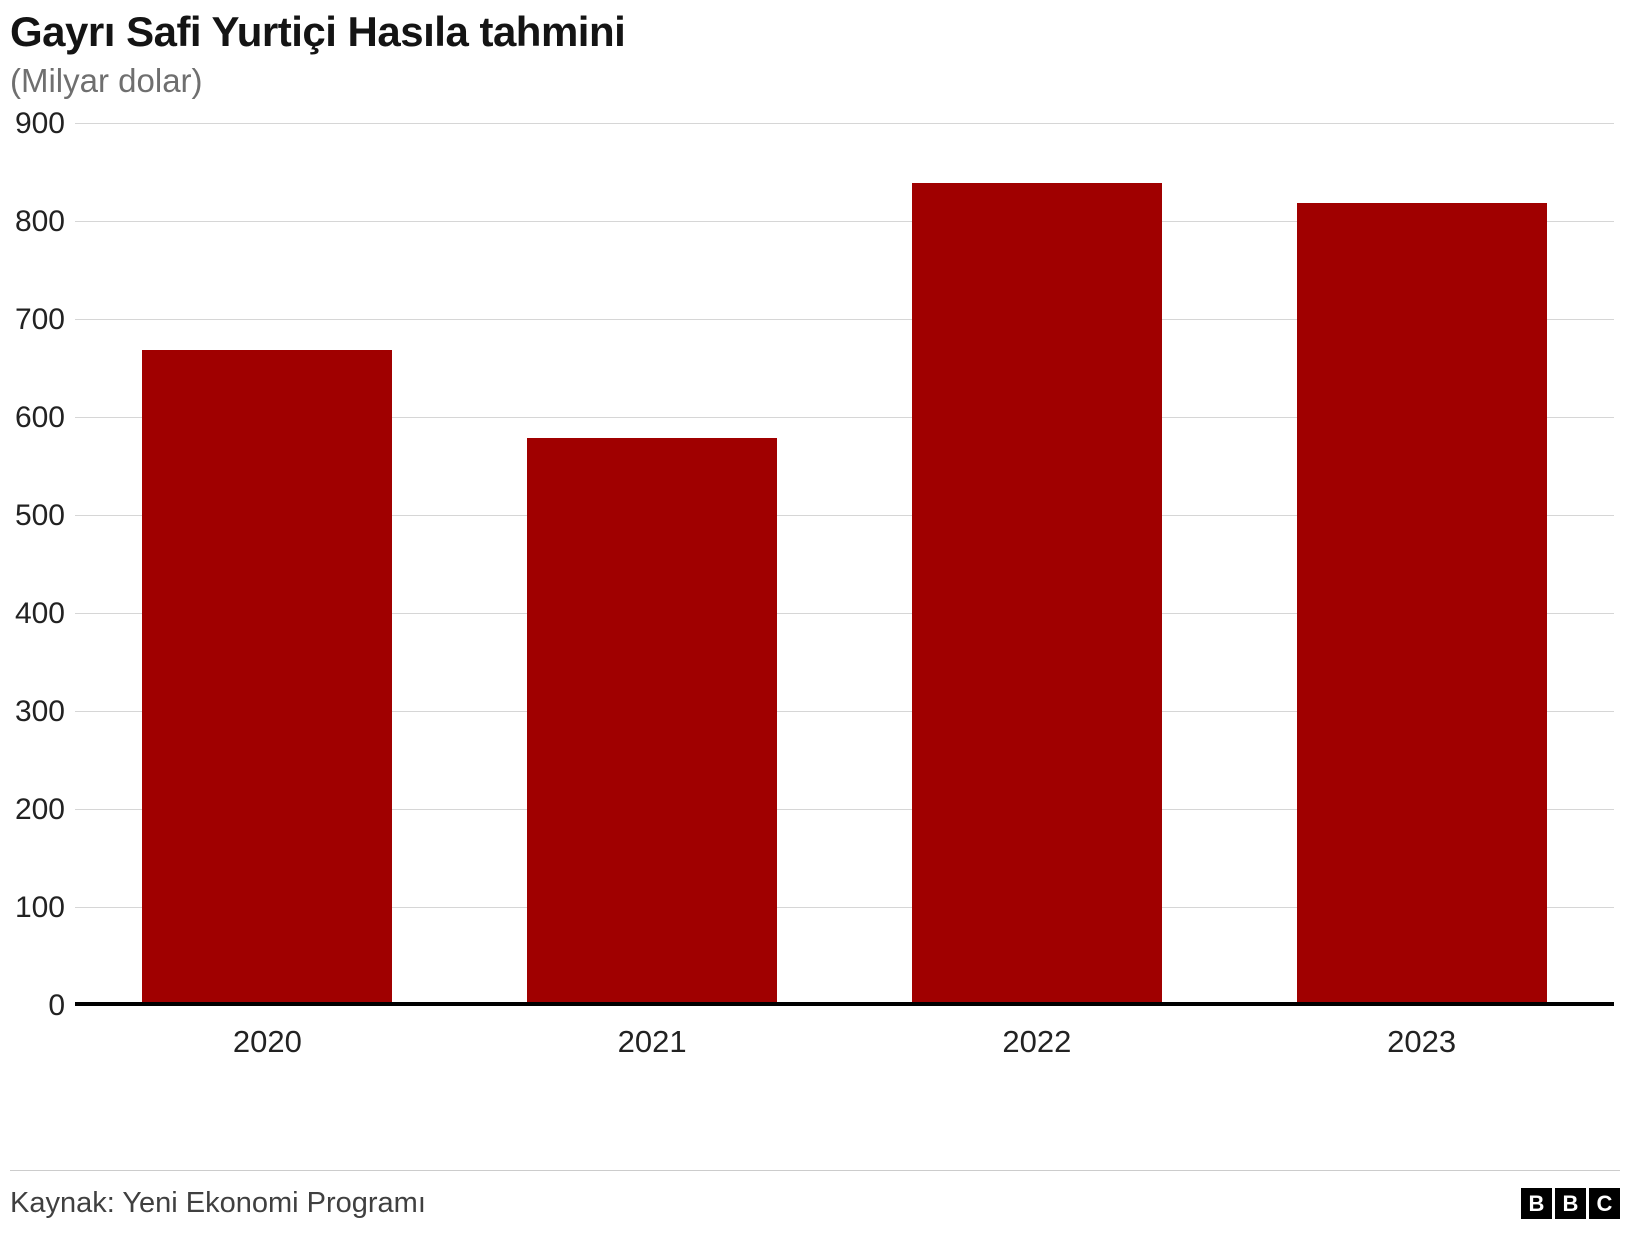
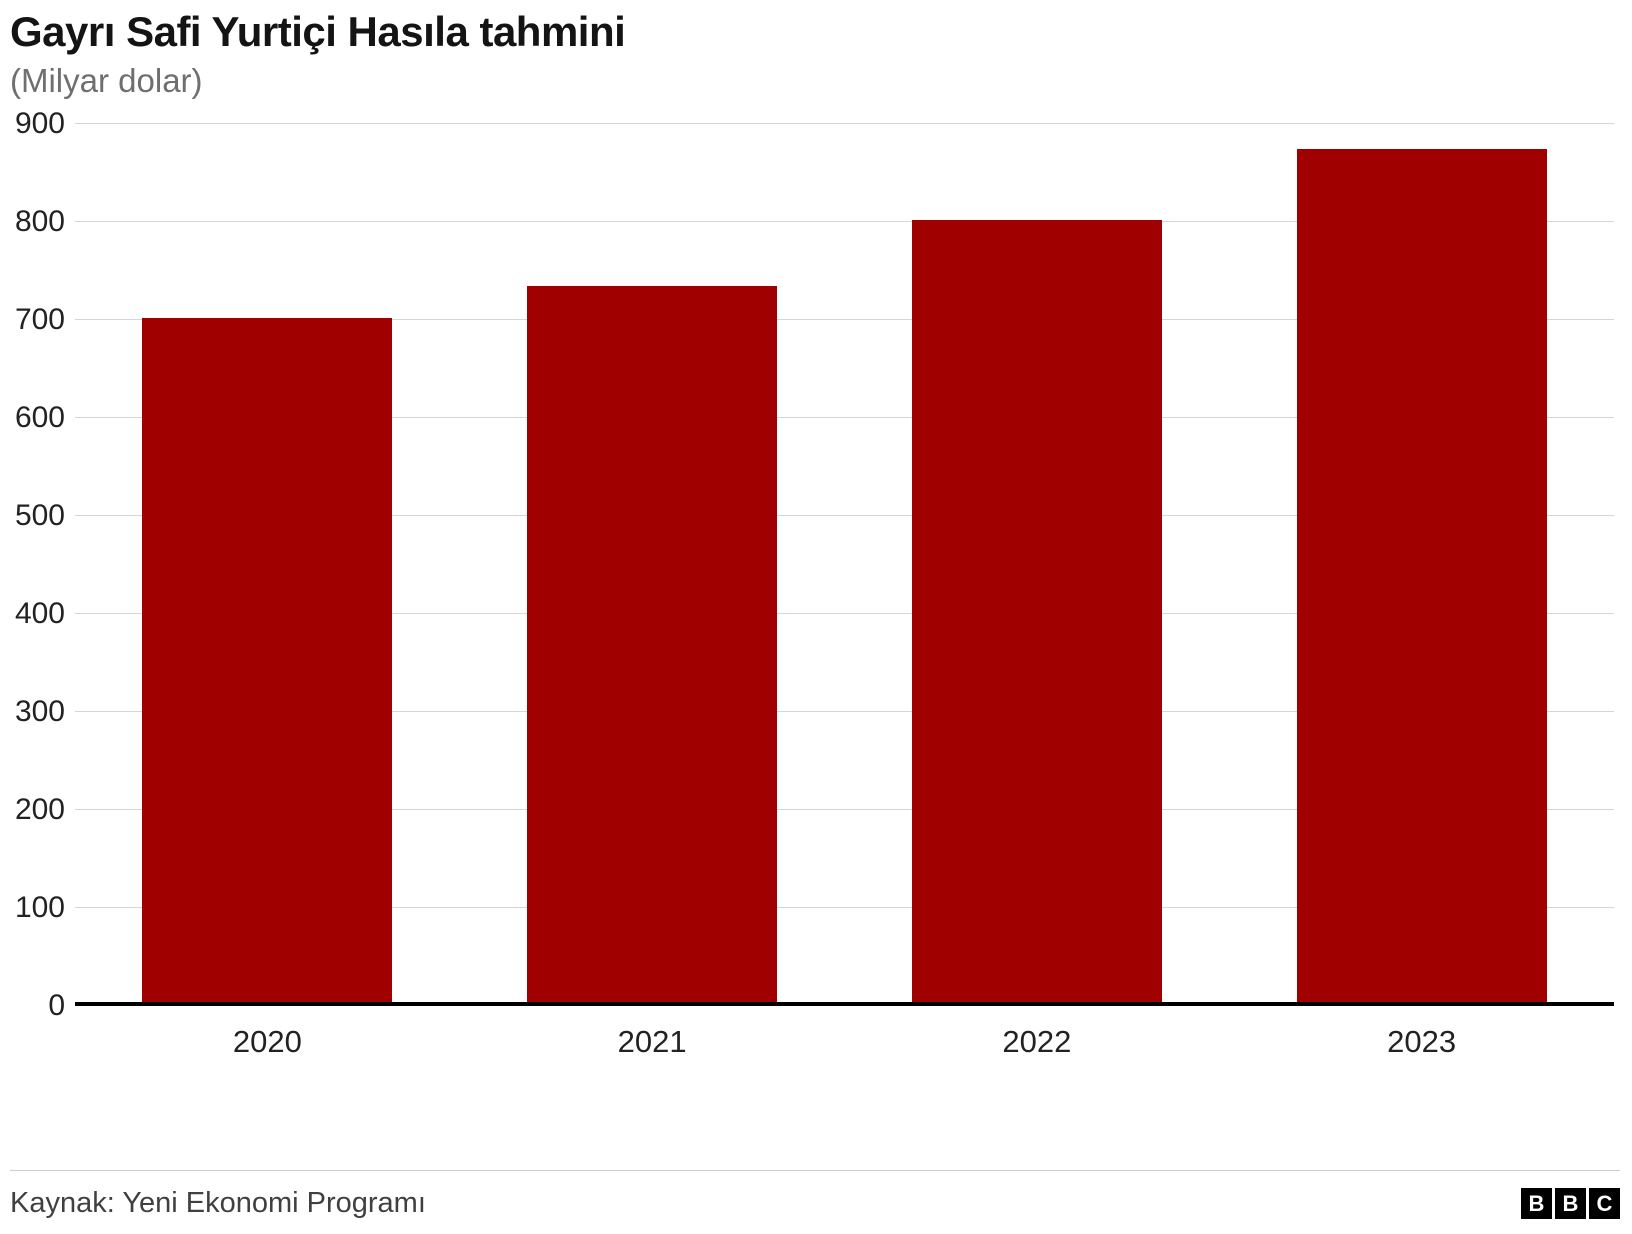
2020: 670 -> 700
2021: 580 -> 740
2022: 840 -> 800
2023: 820 -> 880
